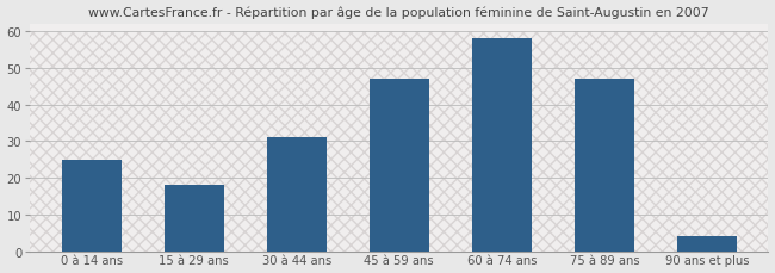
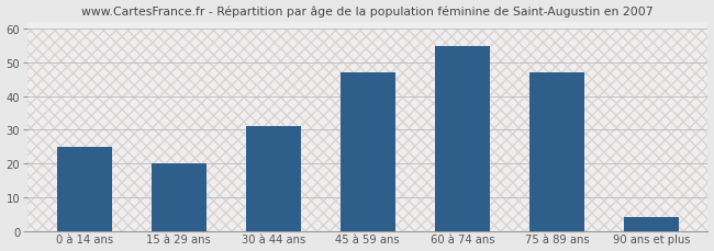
15 à 29 ans: 18 -> 20
60 à 74 ans: 58 -> 55
